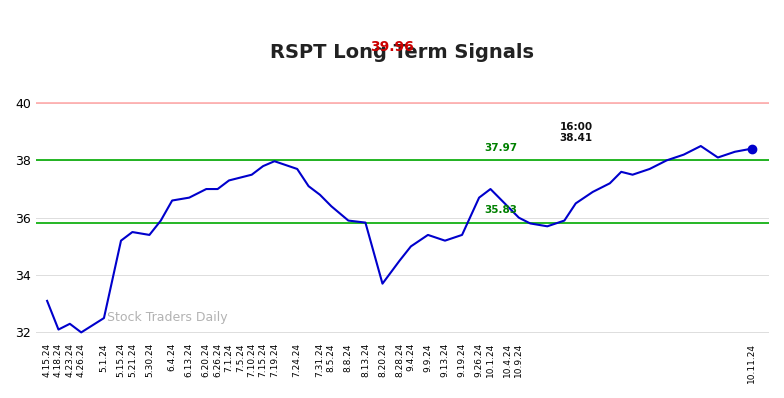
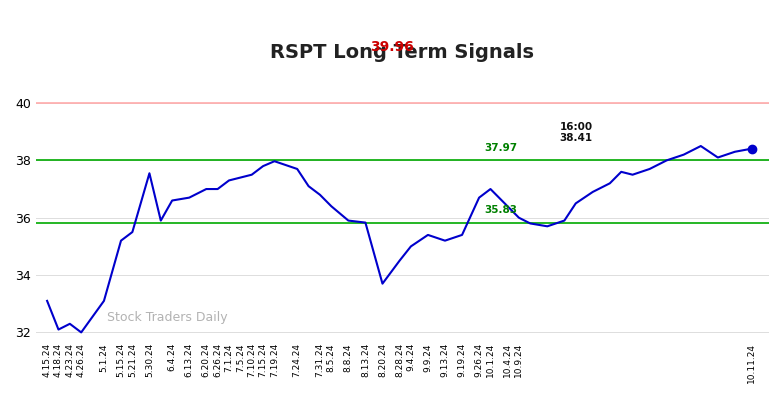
5.1.24: 32.50 -> 33.10
5.30.24: 35.40 -> 37.55
